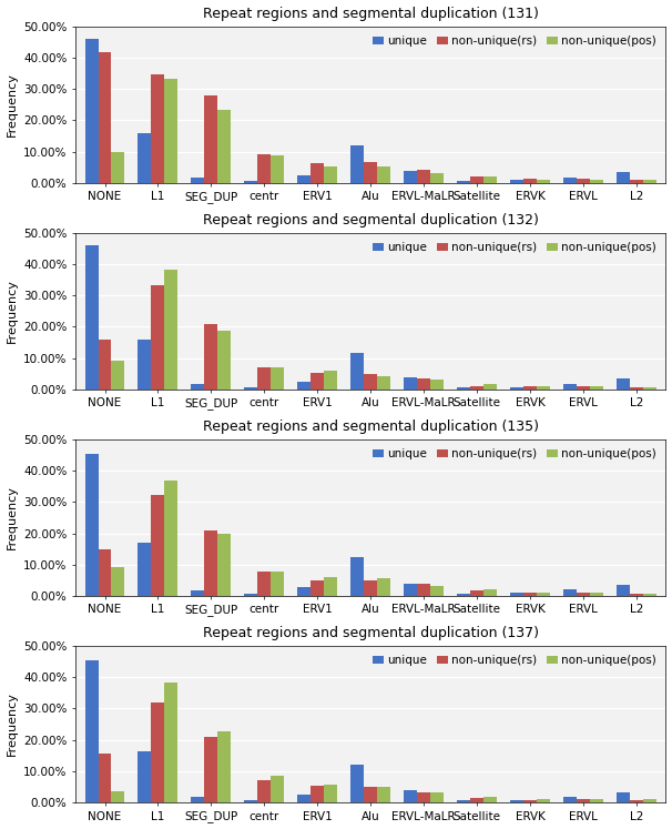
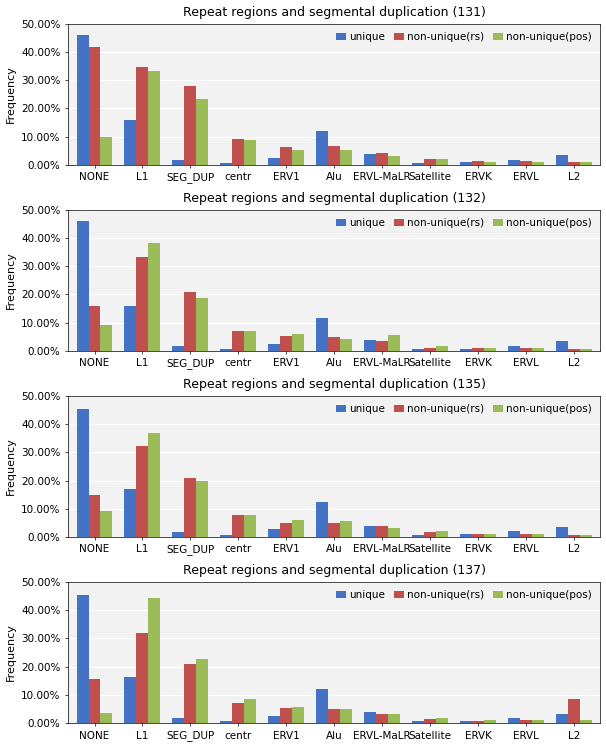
Repeat regions and segmental duplication (132)/non-unique(pos)/ERVL-MaLR: 3.0% -> 5.5%
Repeat regions and segmental duplication (137)/non-unique(pos)/L1: 38.3% -> 44.5%
Repeat regions and segmental duplication (137)/non-unique(rs)/L2: 0.7% -> 8.5%
